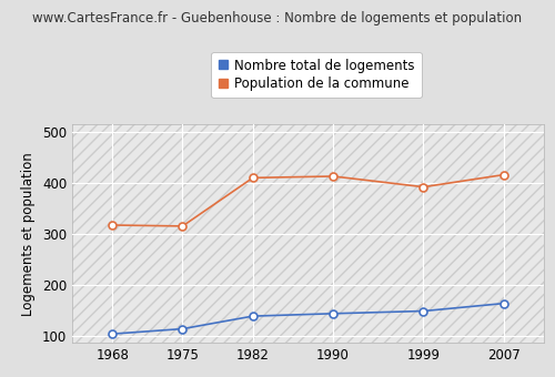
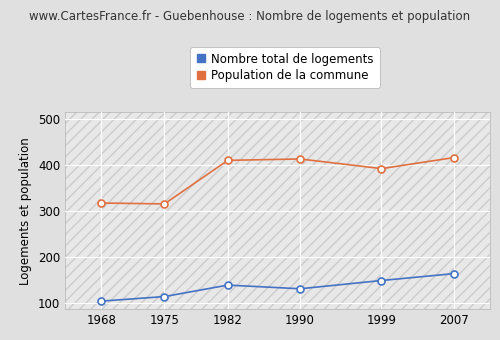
Nombre total de logements/1990: 143 -> 130
